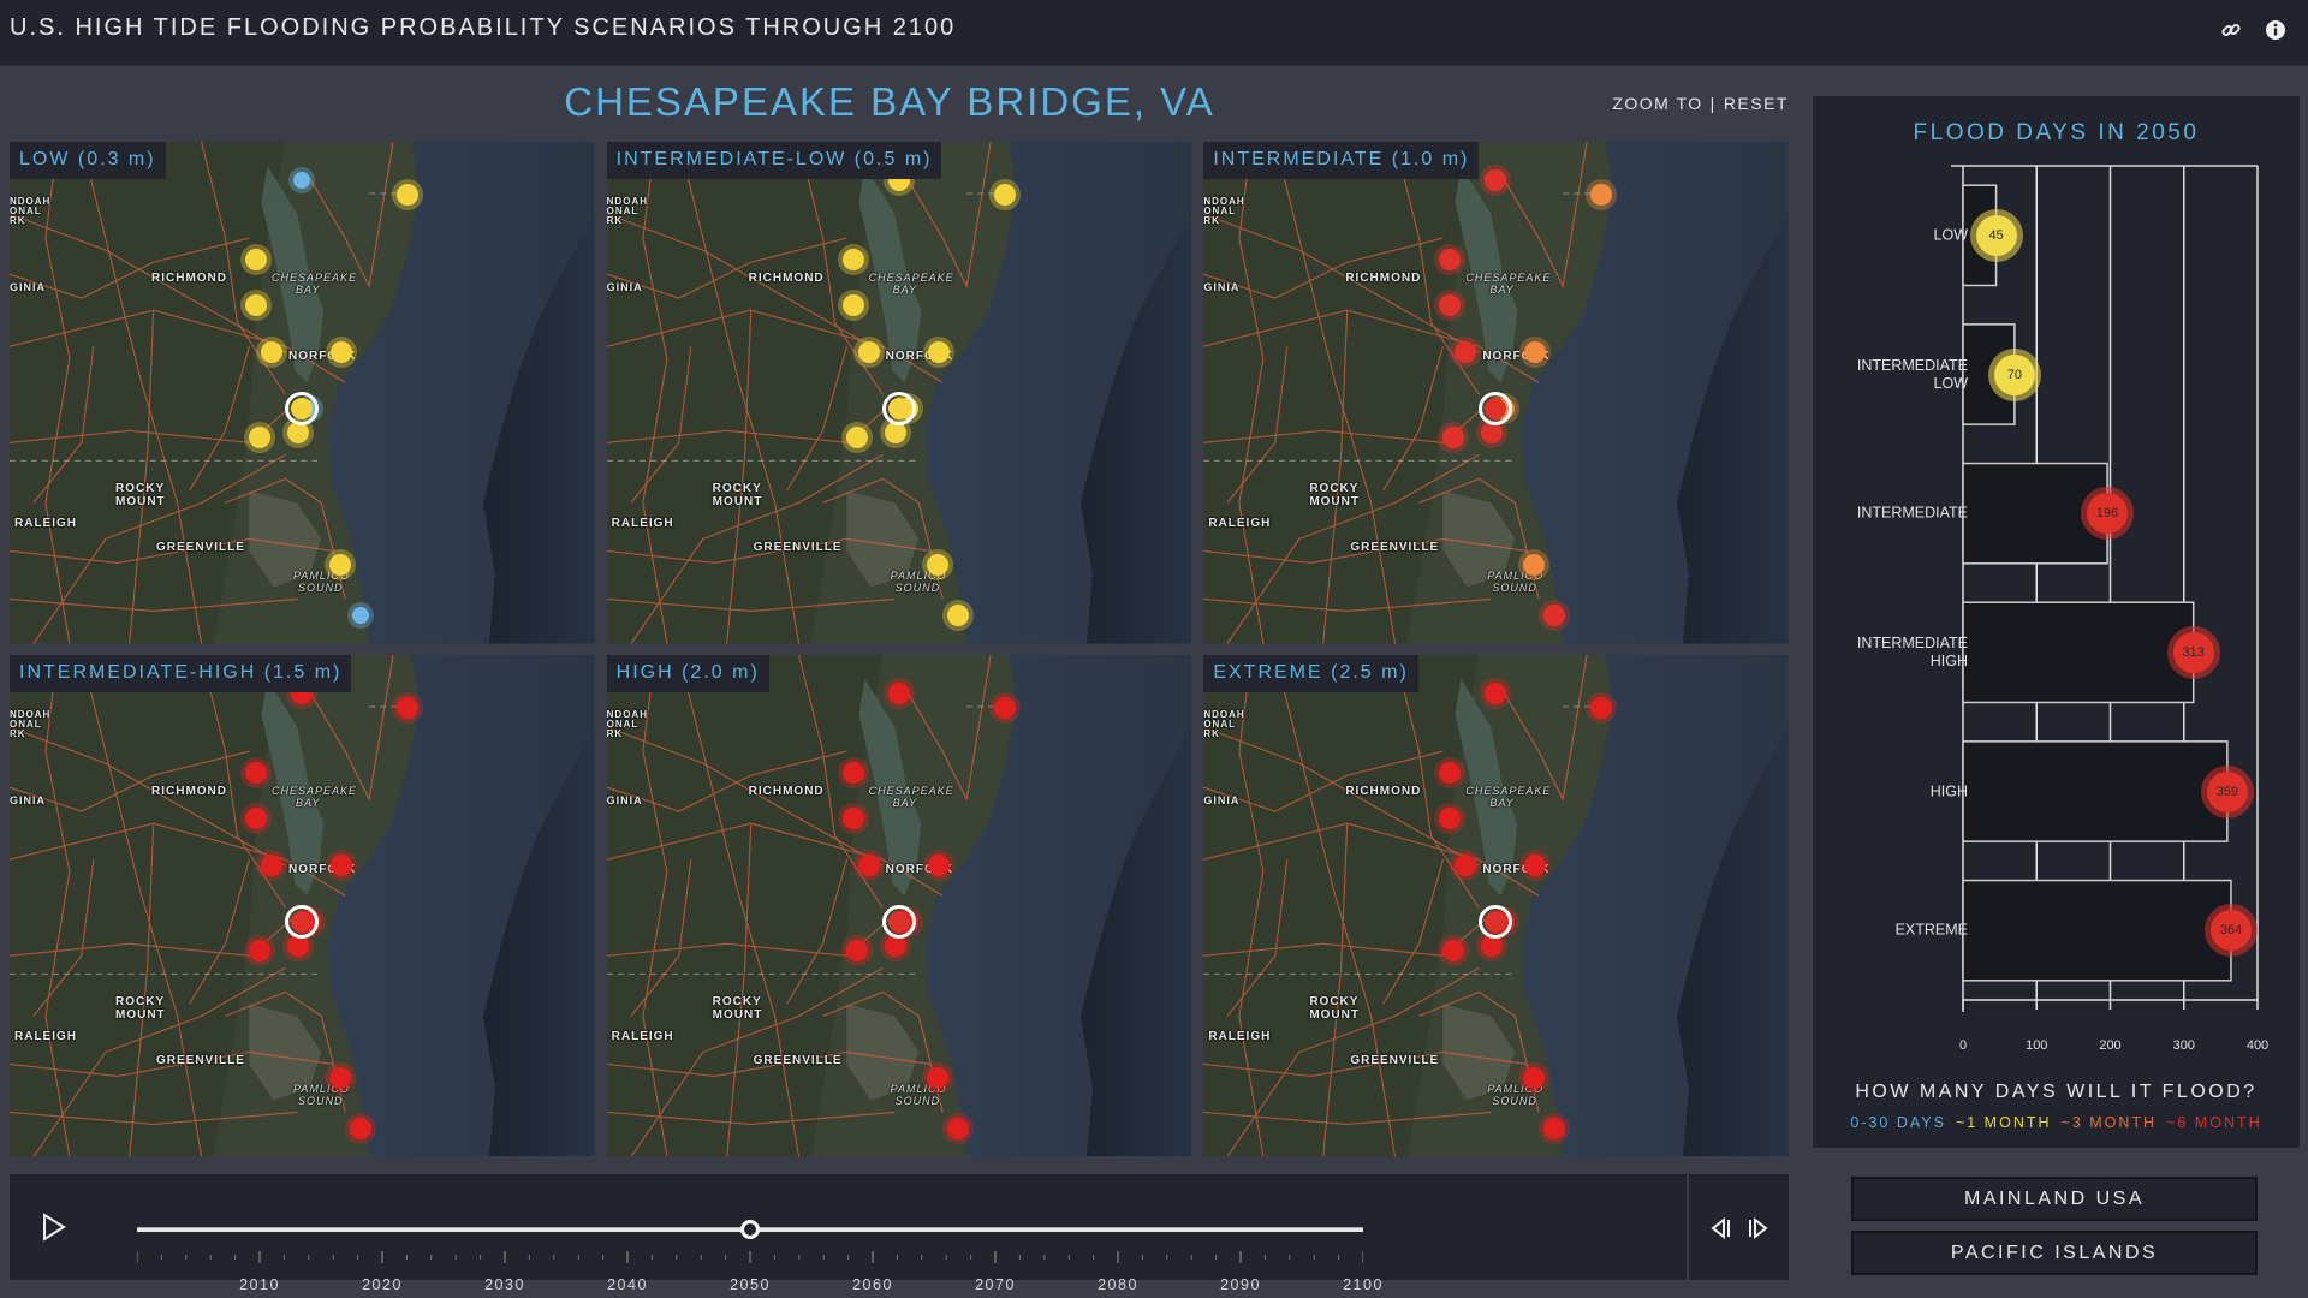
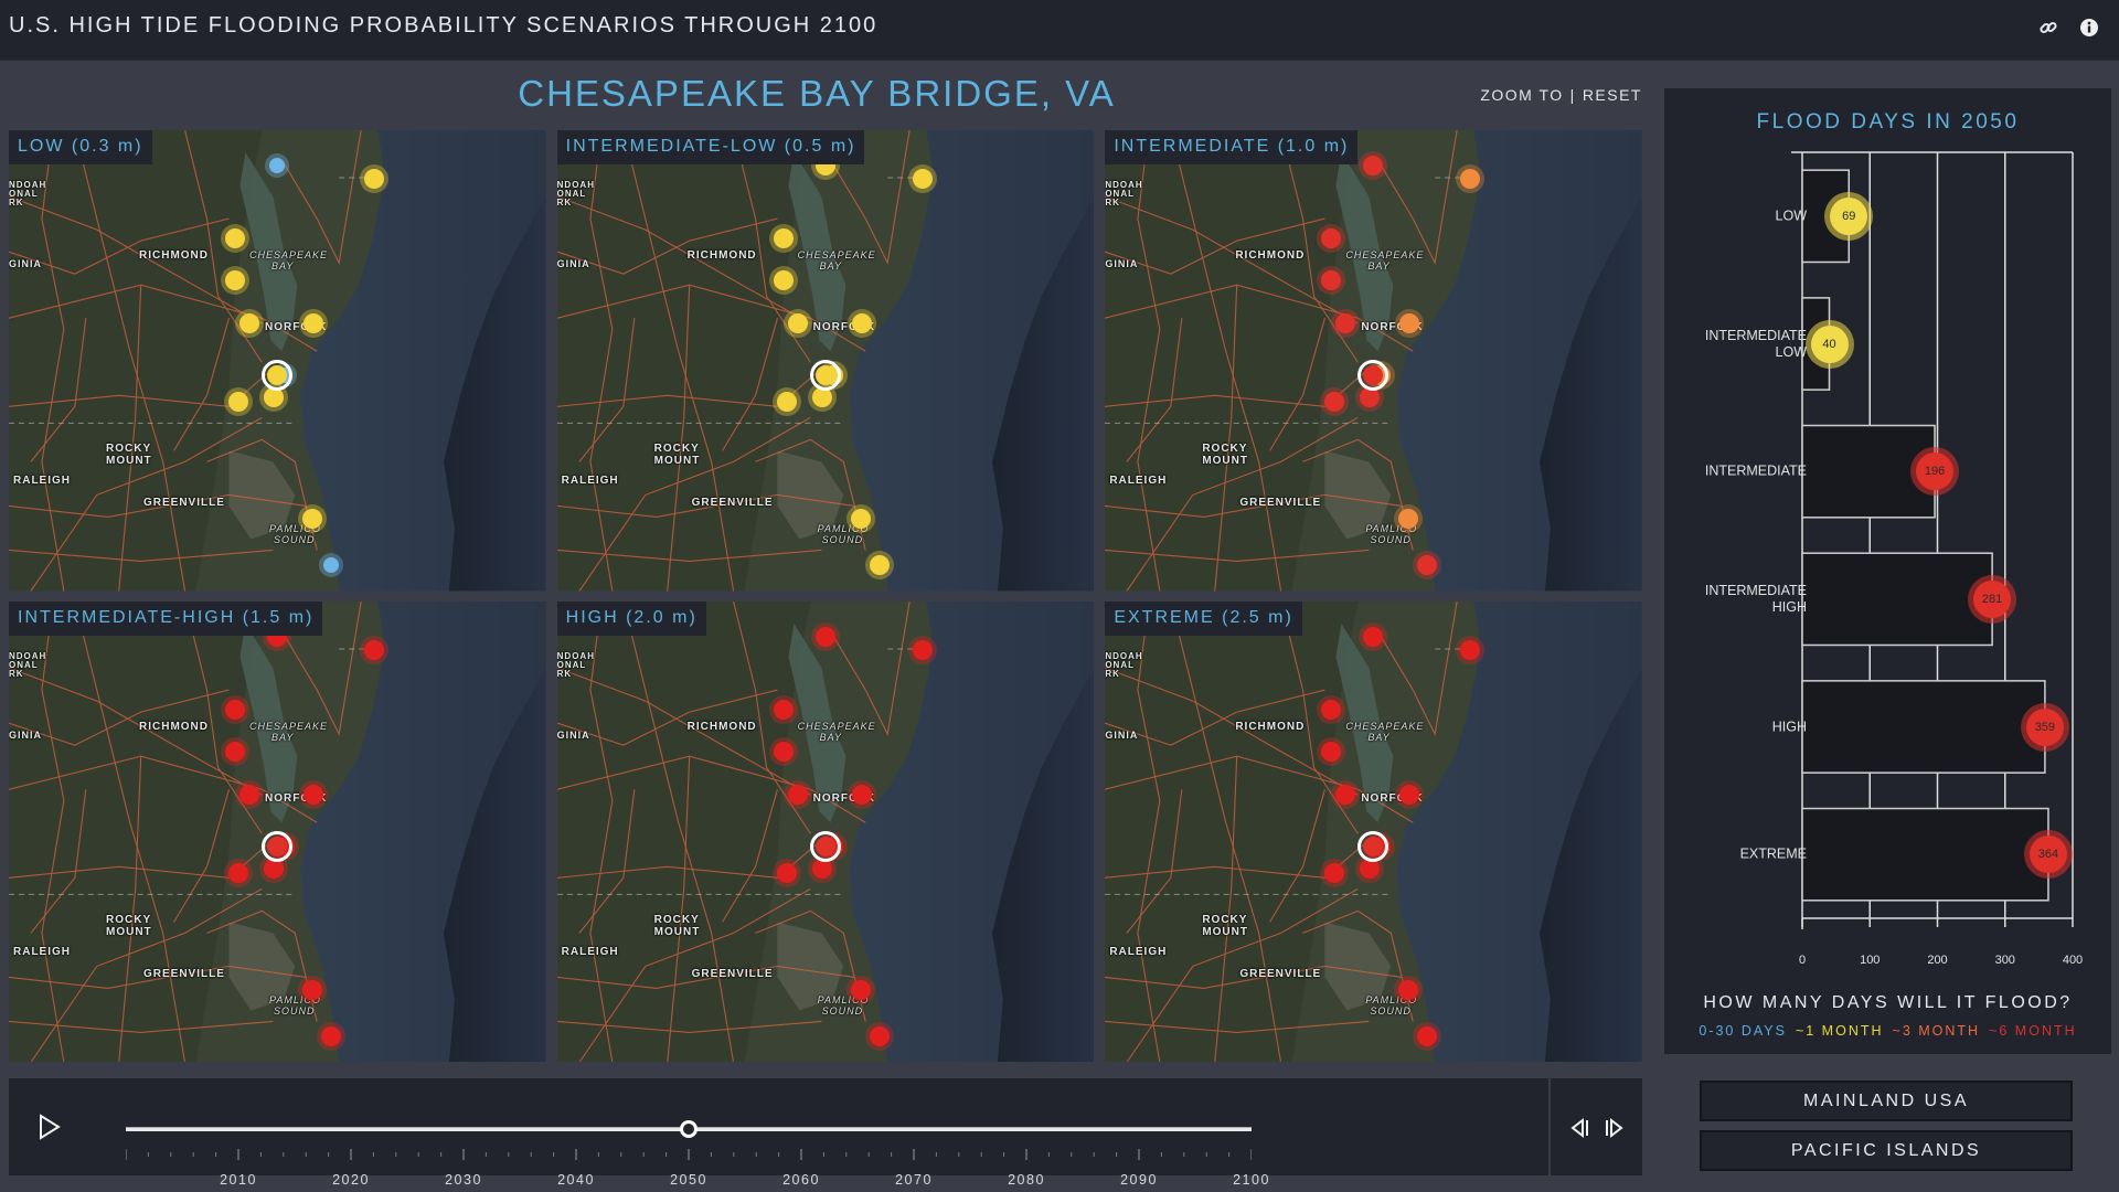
LOW: 45 -> 69
INTERMEDIATE LOW: 70 -> 40
INTERMEDIATE HIGH: 313 -> 281
